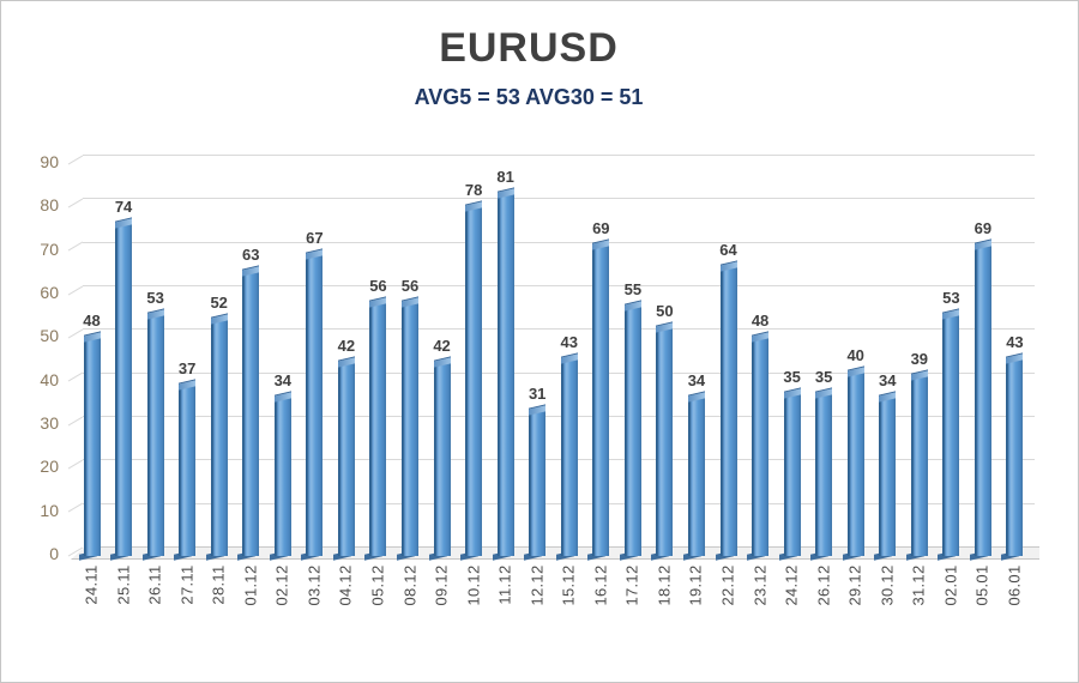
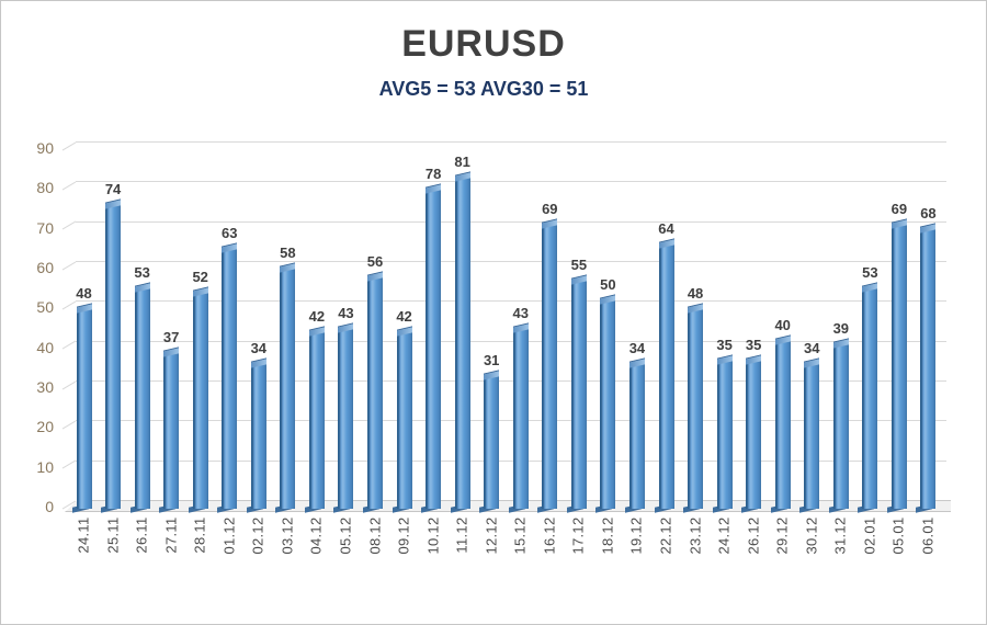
03.12: 67 -> 58
05.12: 56 -> 43
06.01: 43 -> 68
